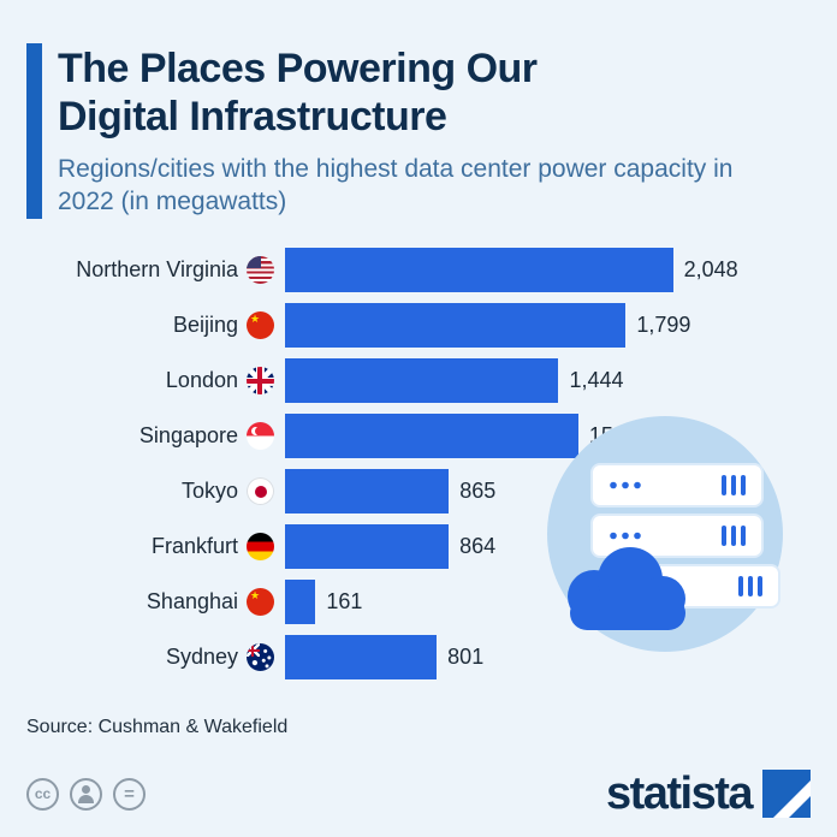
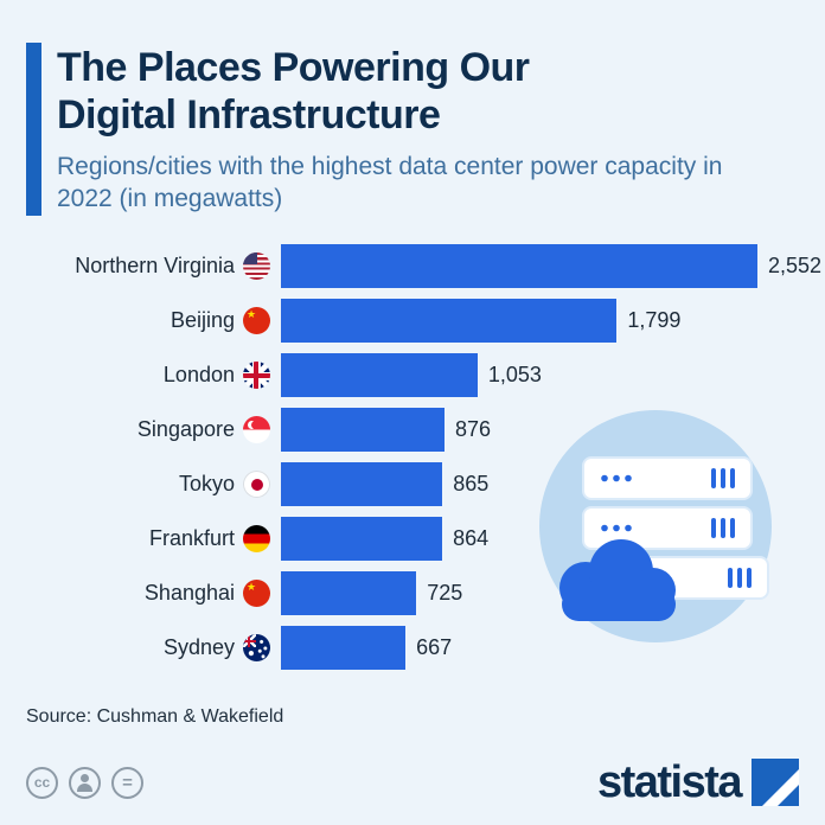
Northern Virginia: 2,048 -> 2,552
London: 1,444 -> 1,053
Singapore: 1548 -> 876
Shanghai: 161 -> 725
Sydney: 801 -> 667
